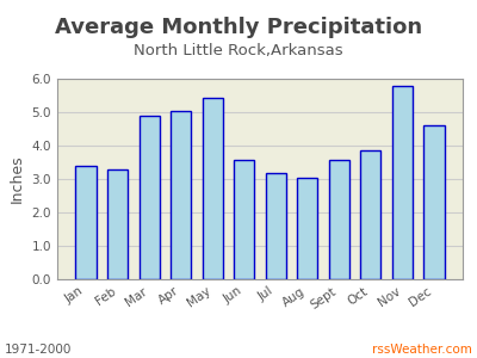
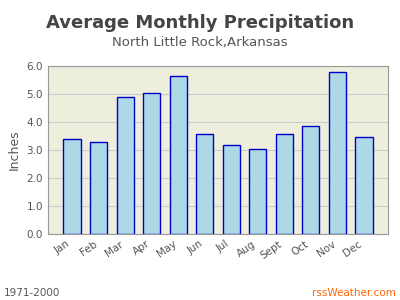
May: 5.43 -> 5.65
Dec: 4.60 -> 3.45
